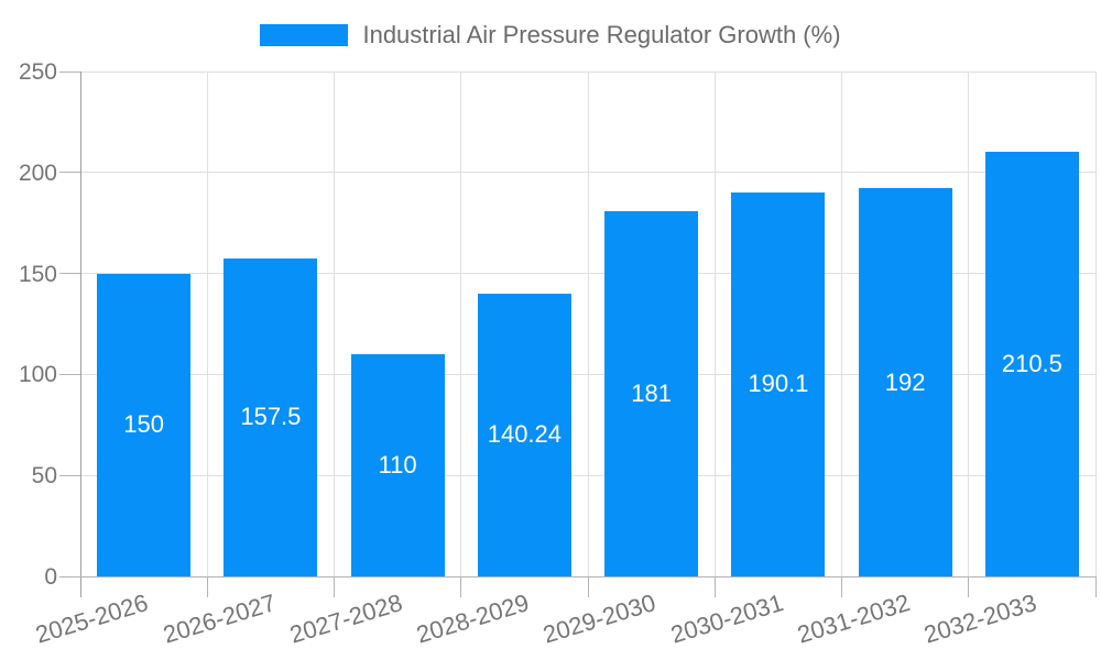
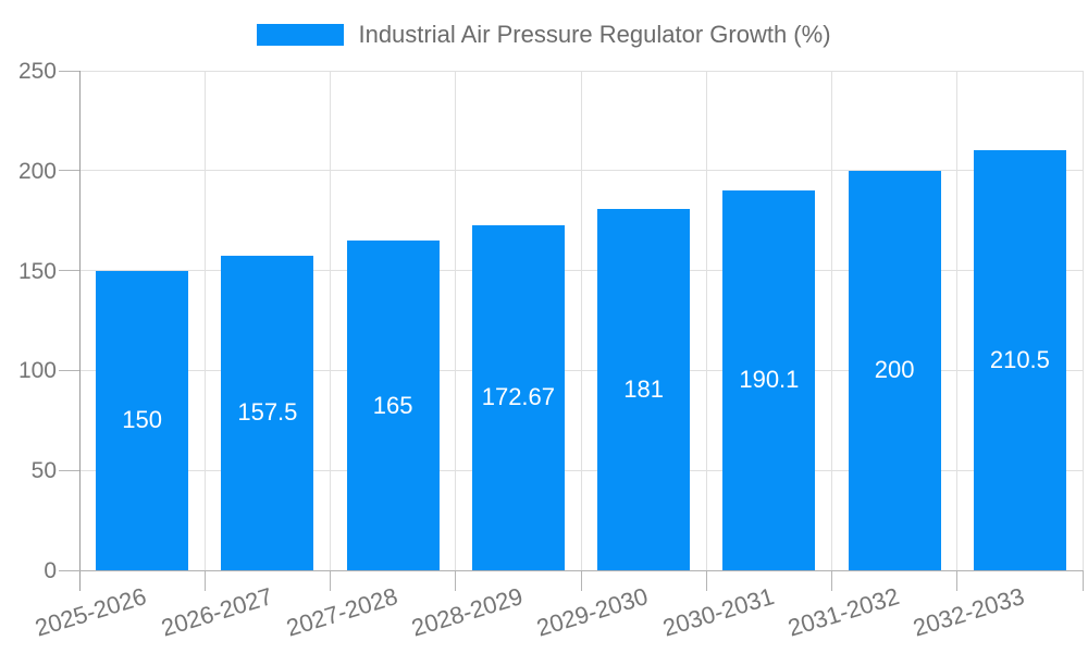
2027-2028: 110 -> 165
2028-2029: 140.24 -> 172.67
2031-2032: 192 -> 200
